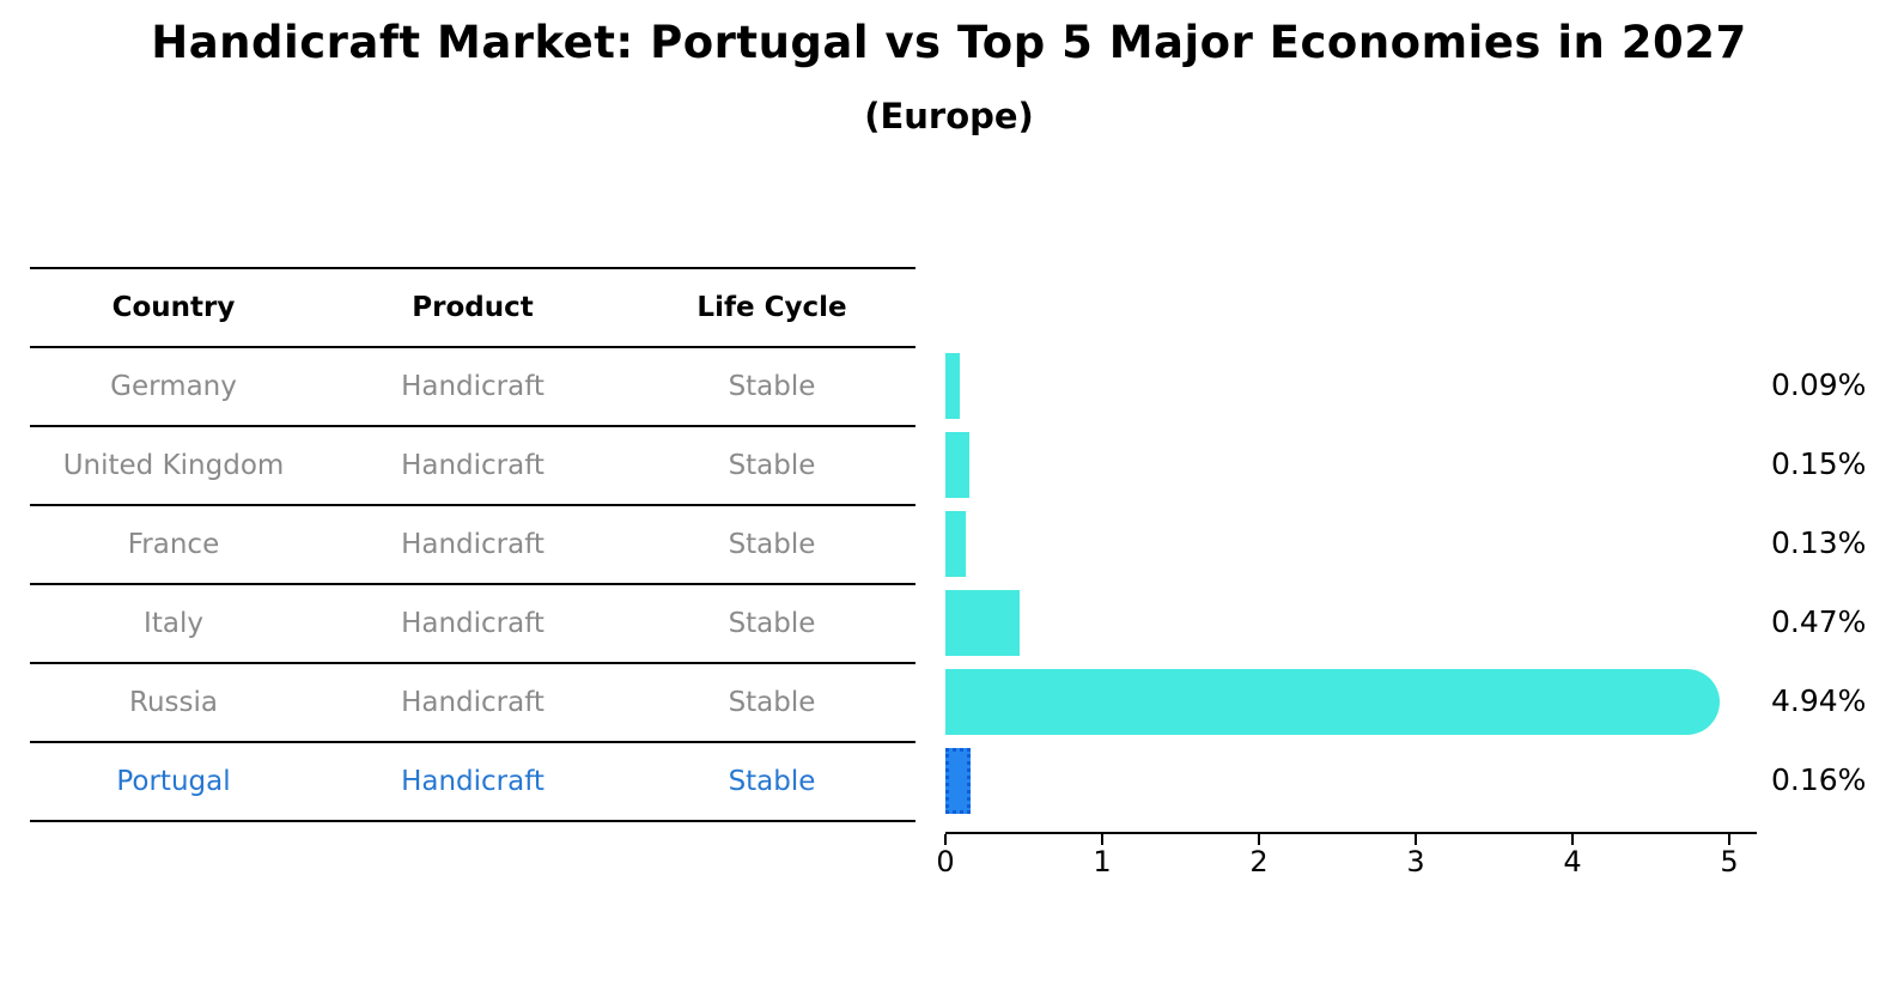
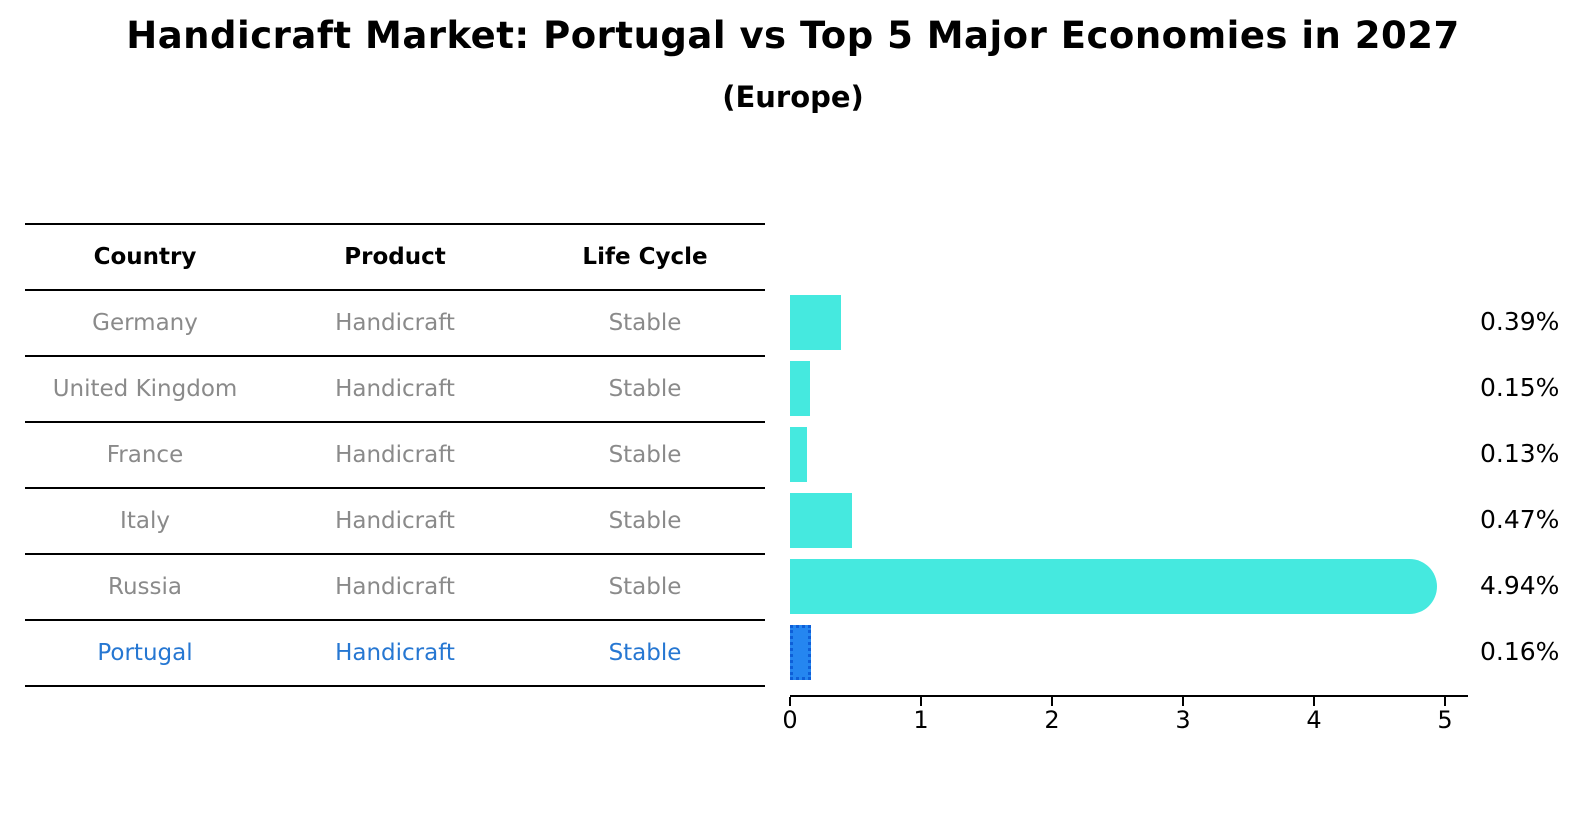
Germany: 0.09% -> 0.39%
